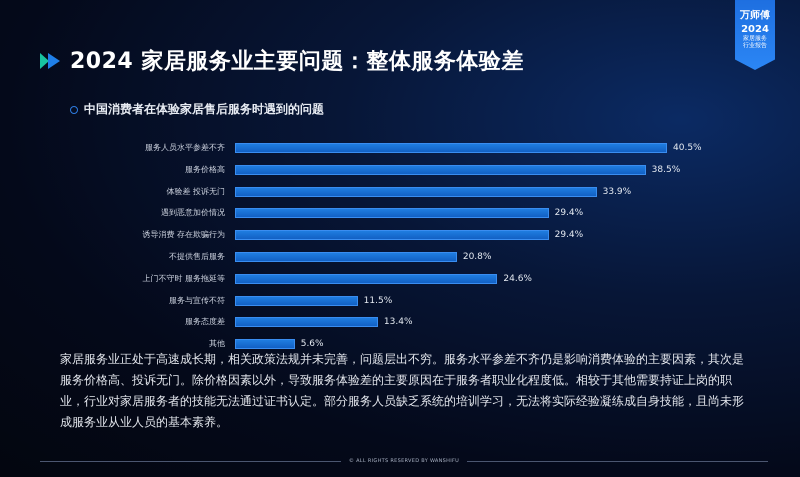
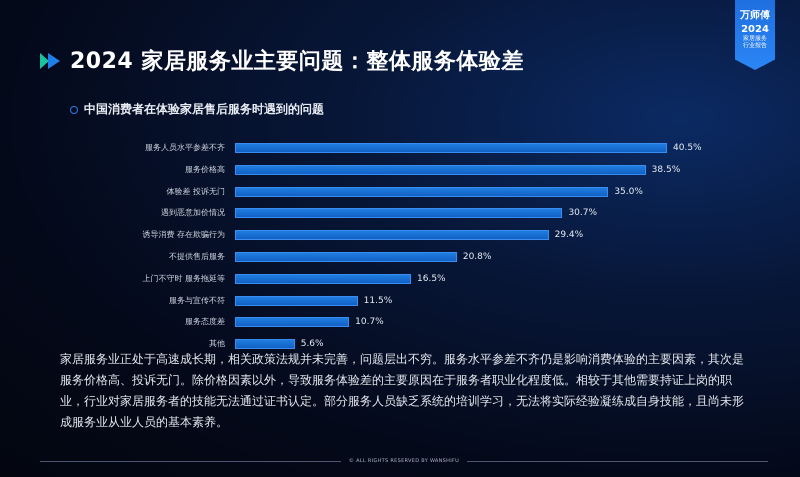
体验差 投诉无门: 33.9% -> 35.0%
遇到恶意加价情况: 29.4% -> 30.7%
上门不守时 服务拖延等: 24.6% -> 16.5%
服务态度差: 13.4% -> 10.7%
